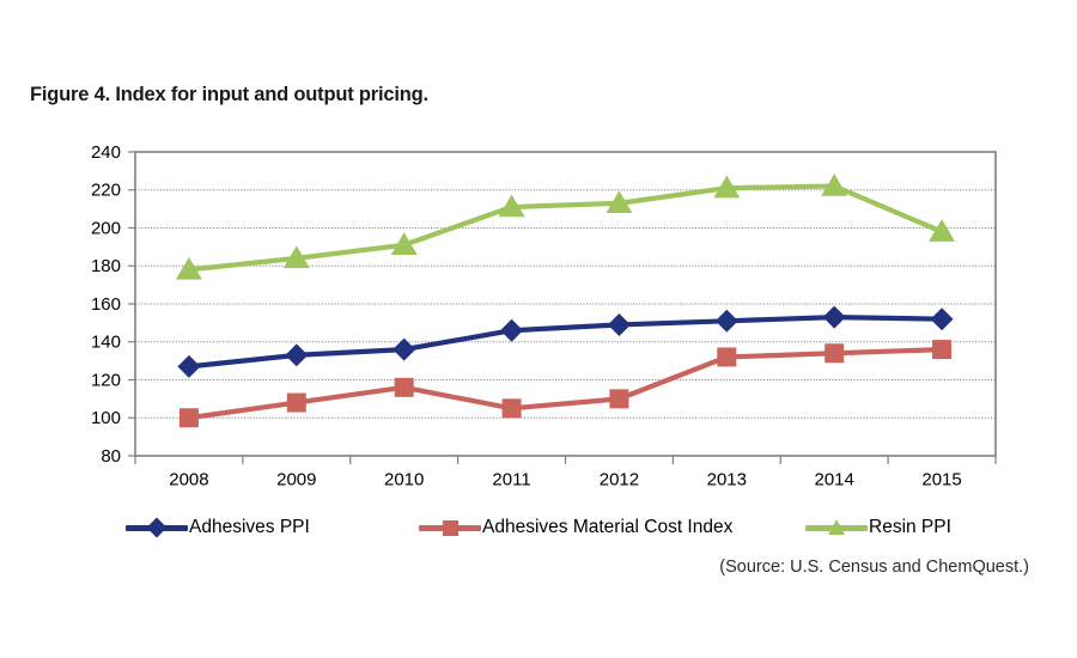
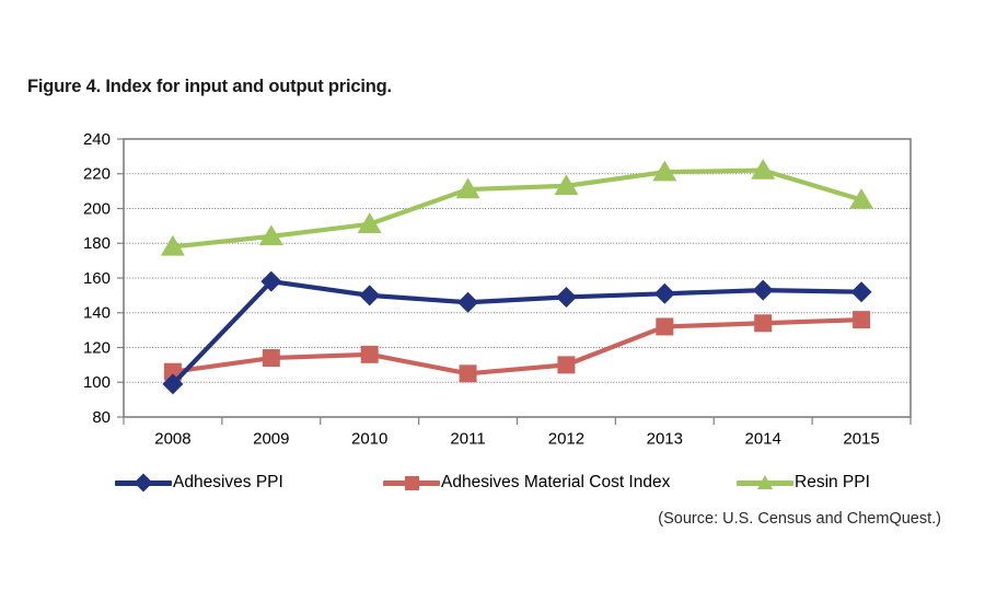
Adhesives PPI/2008: 127 -> 99
Adhesives Material Cost Index/2008: 100 -> 106
Adhesives PPI/2009: 133 -> 158
Adhesives Material Cost Index/2009: 108 -> 114
Adhesives PPI/2010: 136 -> 150
Resin PPI/2015: 198 -> 205
